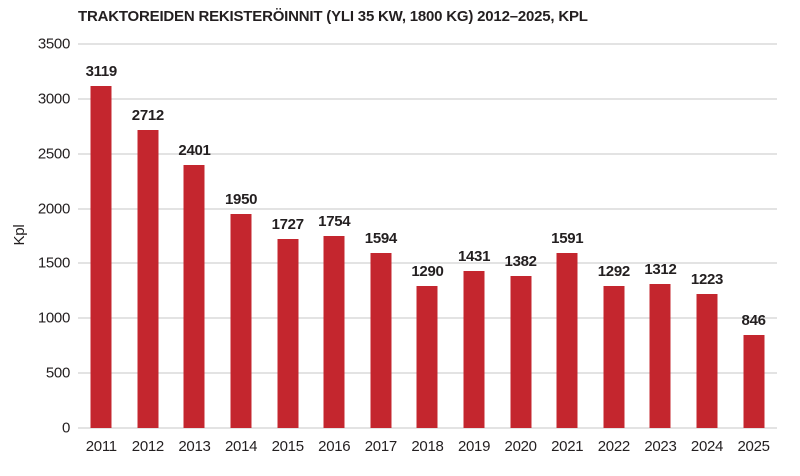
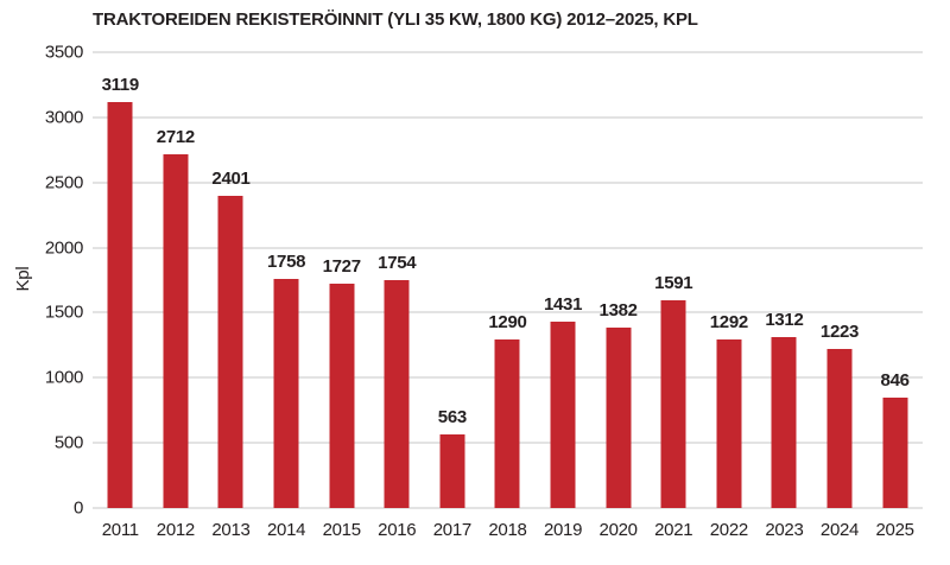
2014: 1950 -> 1758
2017: 1594 -> 563
